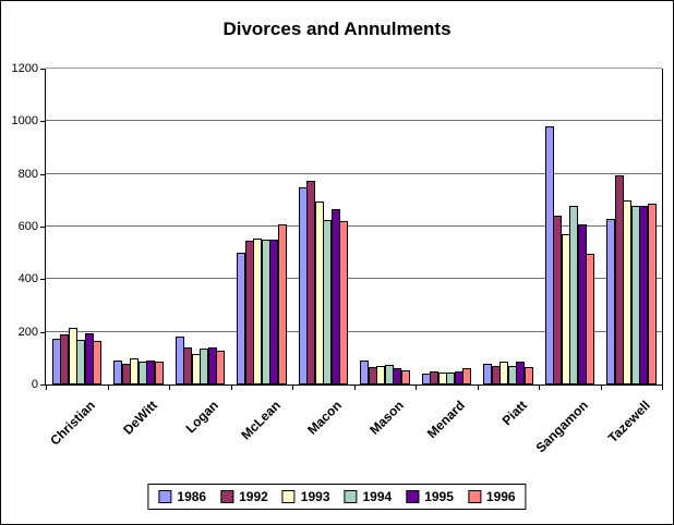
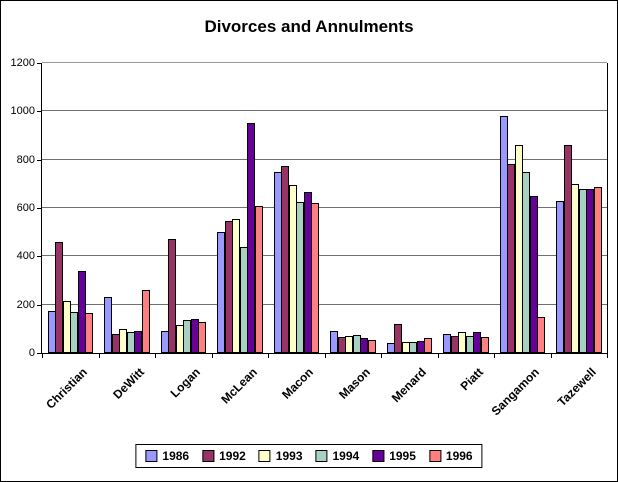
1992/Christian: 190 -> 460
1995/Christian: 200 -> 340
1986/DeWitt: 90 -> 230
1996/DeWitt: 80 -> 260
1986/Logan: 180 -> 90
1992/Logan: 140 -> 470
1994/McLean: 550 -> 440
1995/McLean: 550 -> 950
1992/Menard: 50 -> 120
1992/Sangamon: 640 -> 780
1993/Sangamon: 570 -> 860
1994/Sangamon: 680 -> 750
1995/Sangamon: 610 -> 650
1996/Sangamon: 500 -> 150
1992/Tazewell: 800 -> 860
